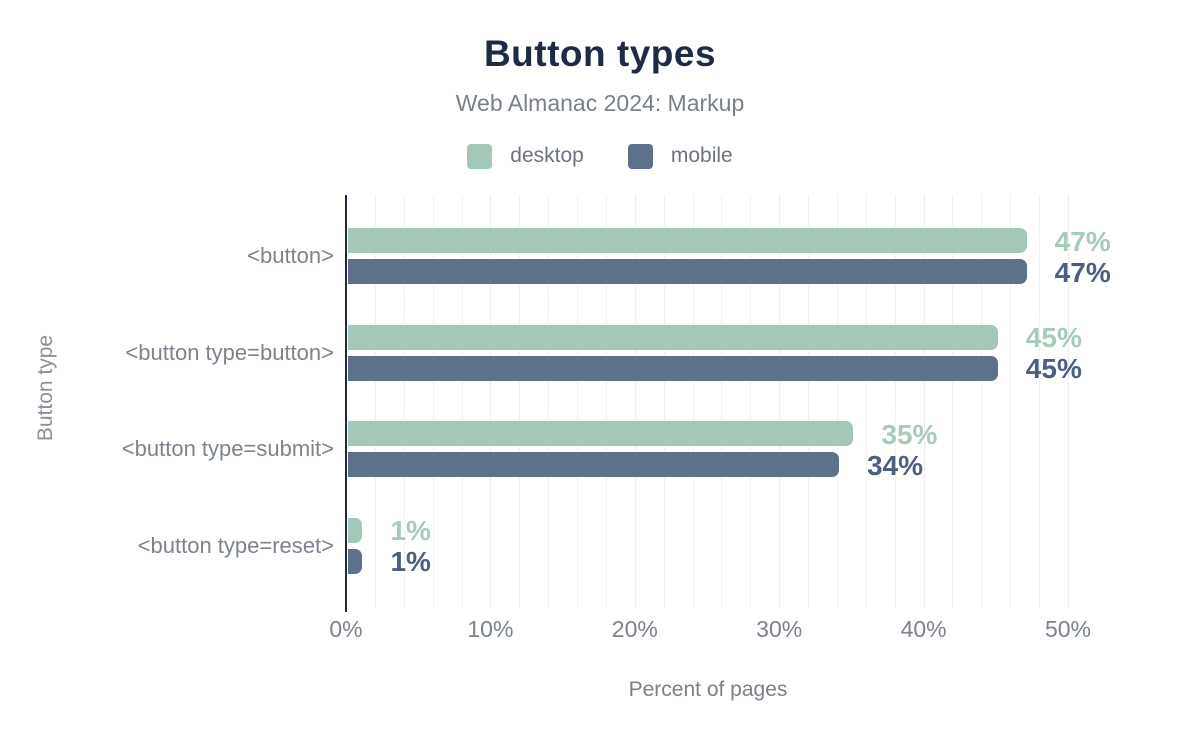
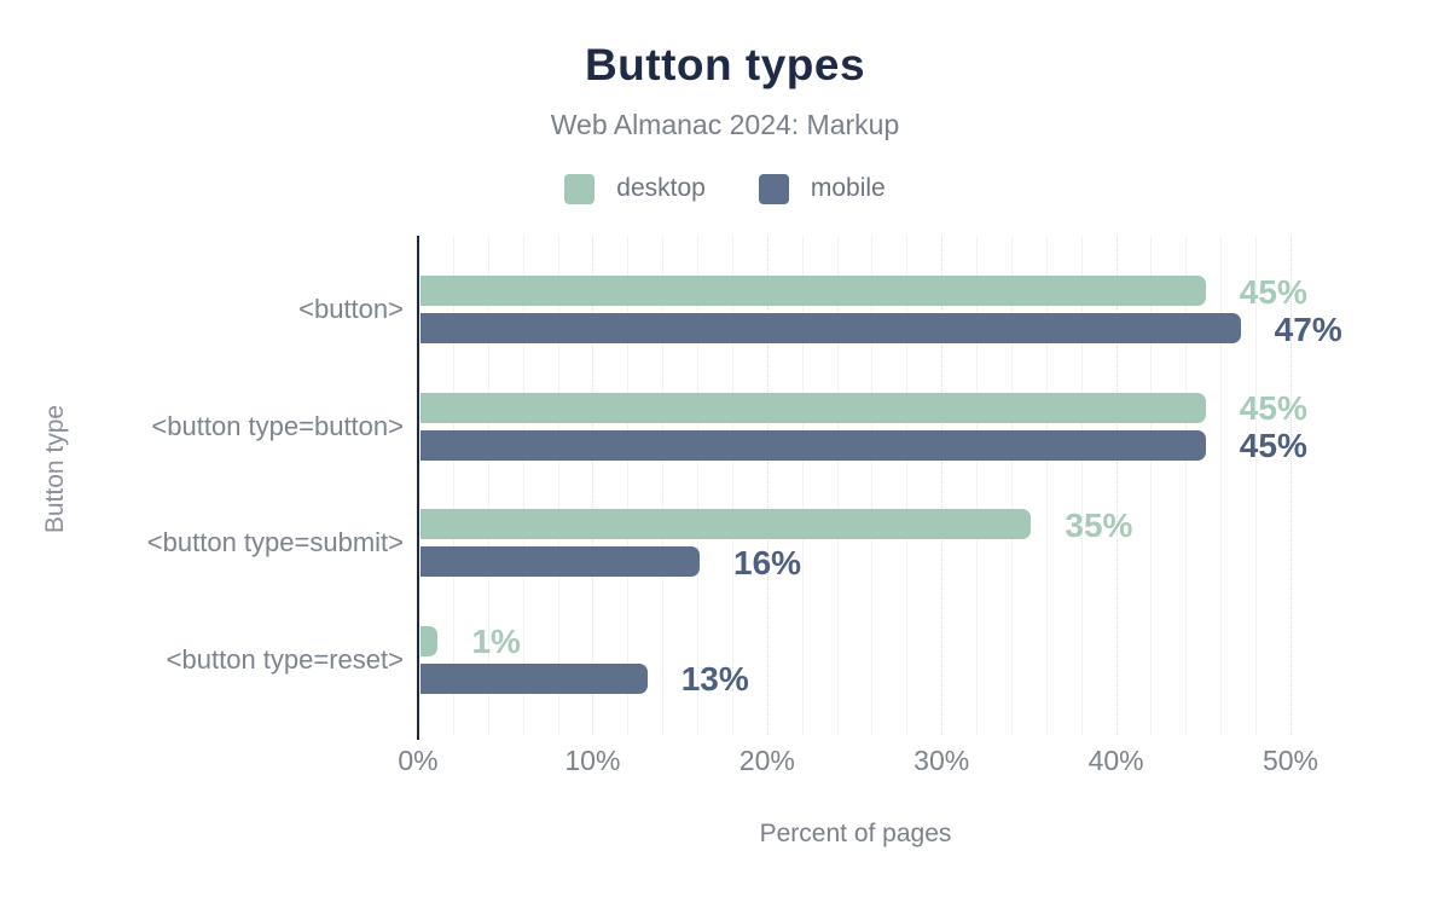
desktop/<button>: 47% -> 45%
mobile/<button type=submit>: 34% -> 16%
mobile/<button type=reset>: 1% -> 13%
